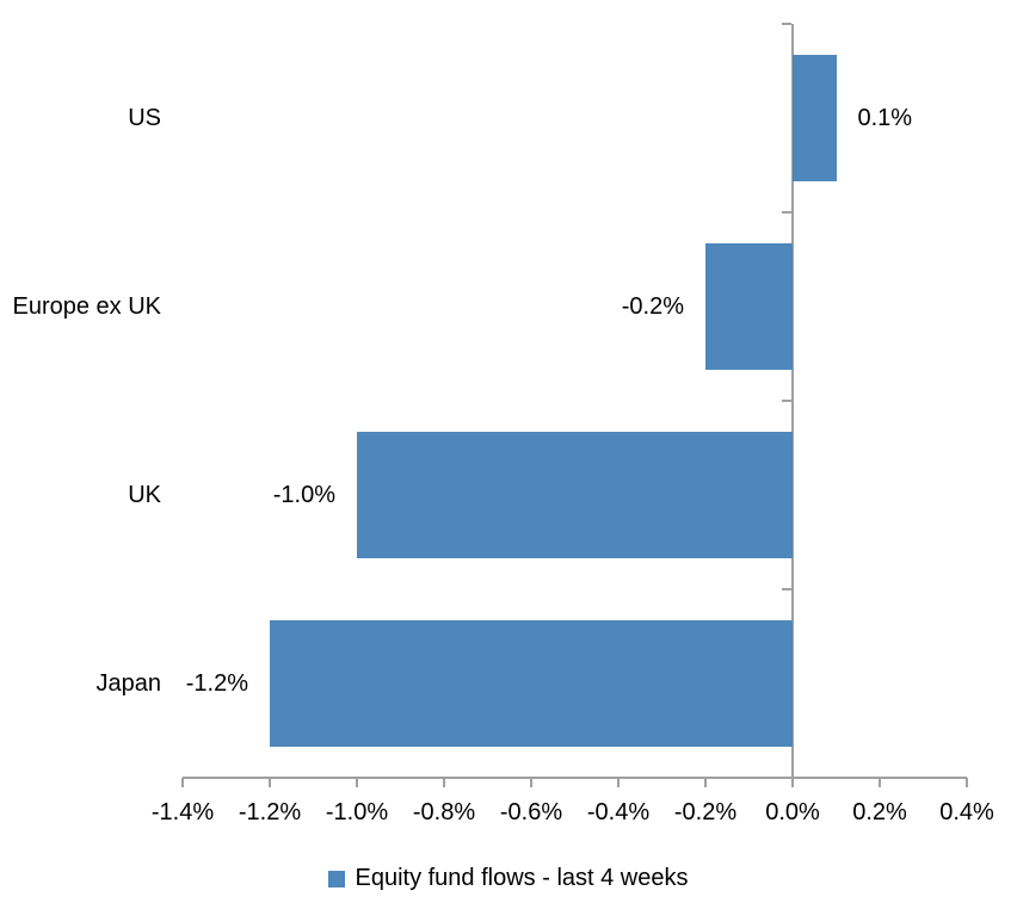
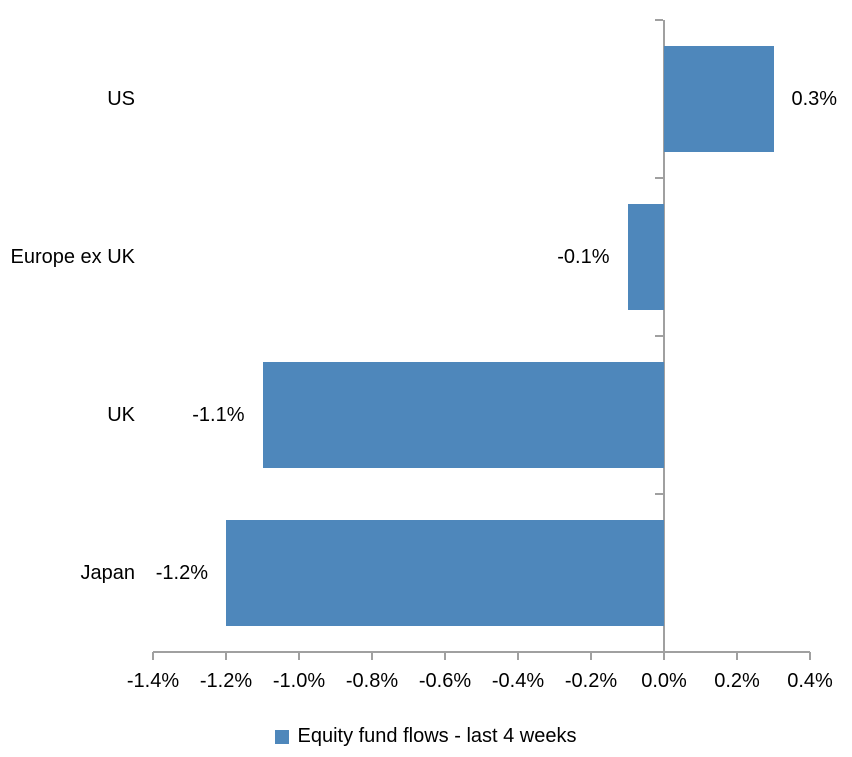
US: 0.1% -> 0.3%
Europe ex UK: -0.2% -> -0.1%
UK: -1.0% -> -1.1%
